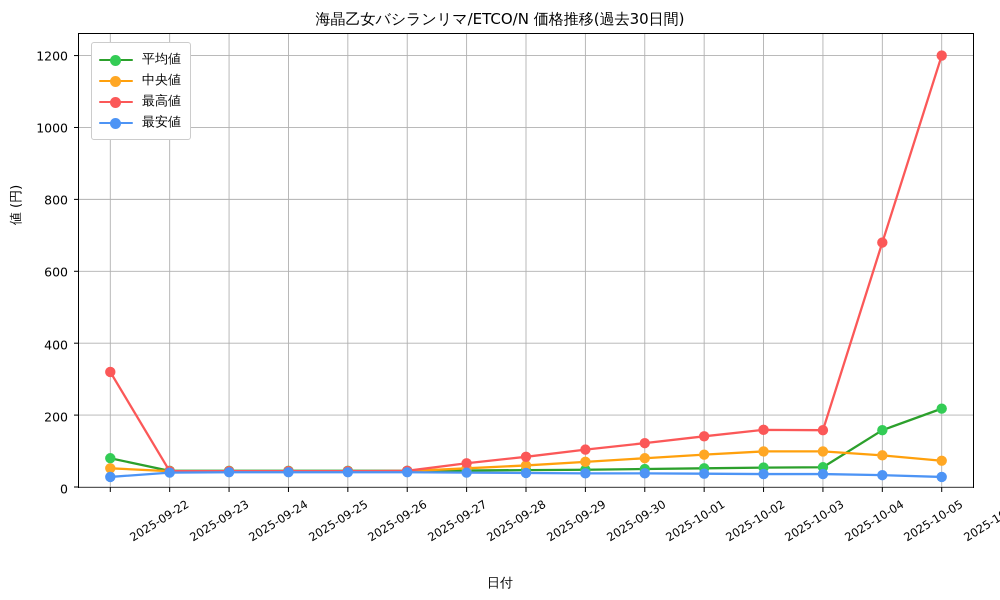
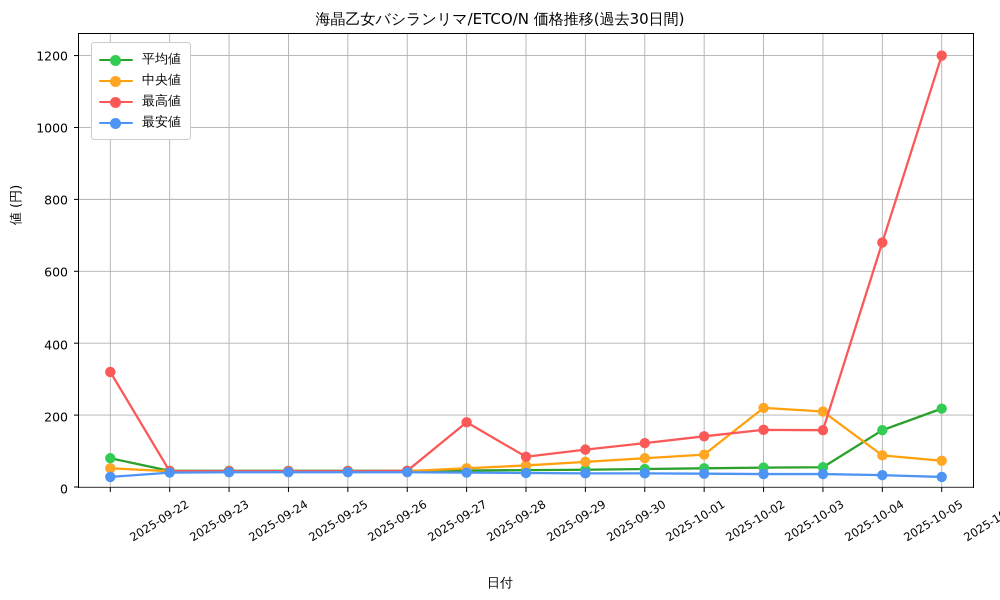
最高値/2025-09-28: 70 -> 180
中央値/2025-10-03: 100 -> 220
中央値/2025-10-04: 100 -> 210
